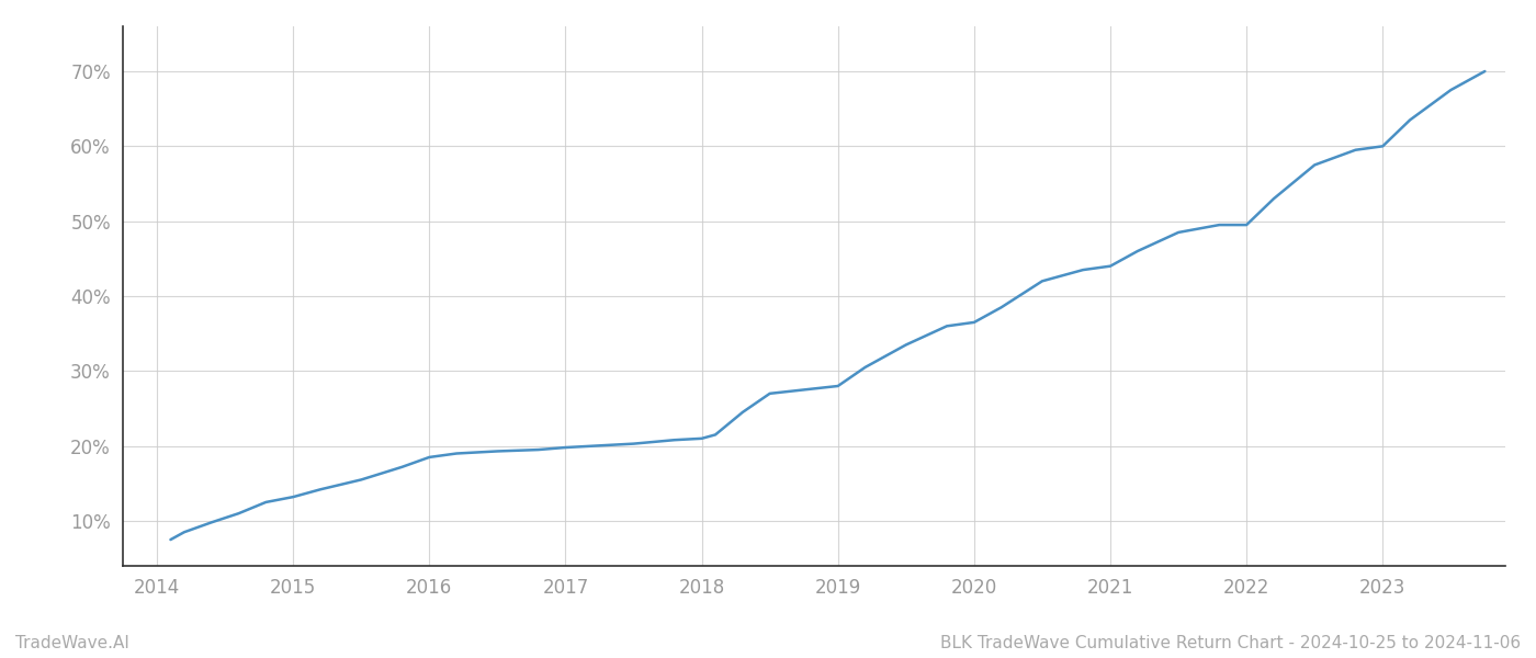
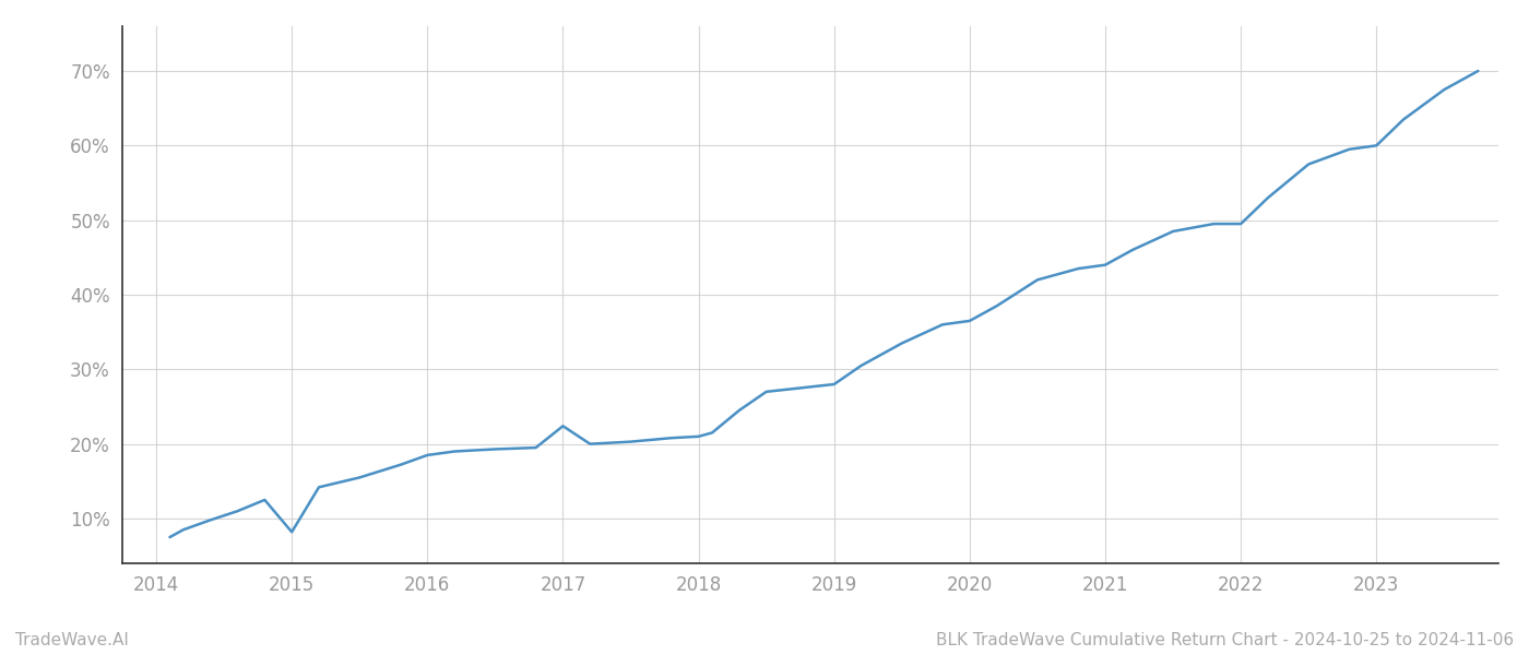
2015: 13.2% -> 8.2%
2017: 19.8% -> 22.4%
